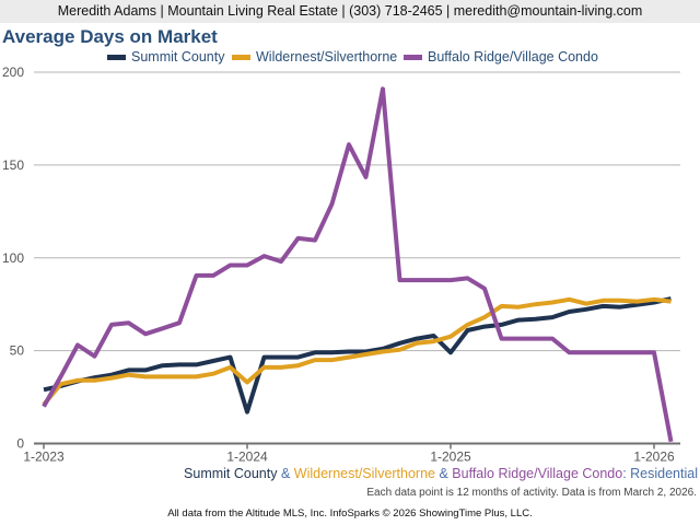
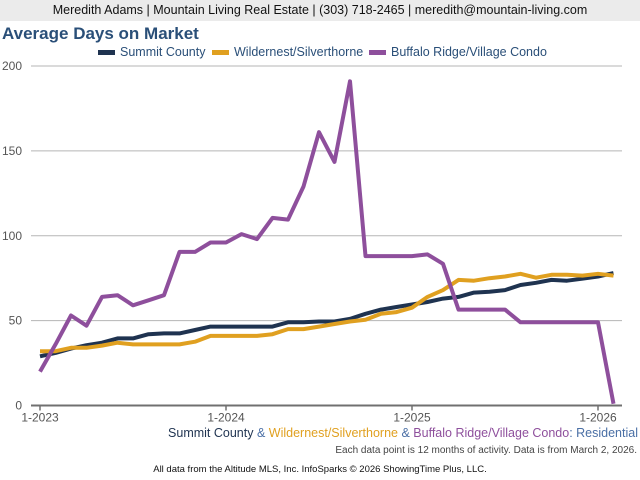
Wildernest/Silverthorne/1-2023: 21 -> 32
Summit County/1-2024: 17 -> 46
Wildernest/Silverthorne/1-2024: 33 -> 41
Summit County/1-2025: 49 -> 60
